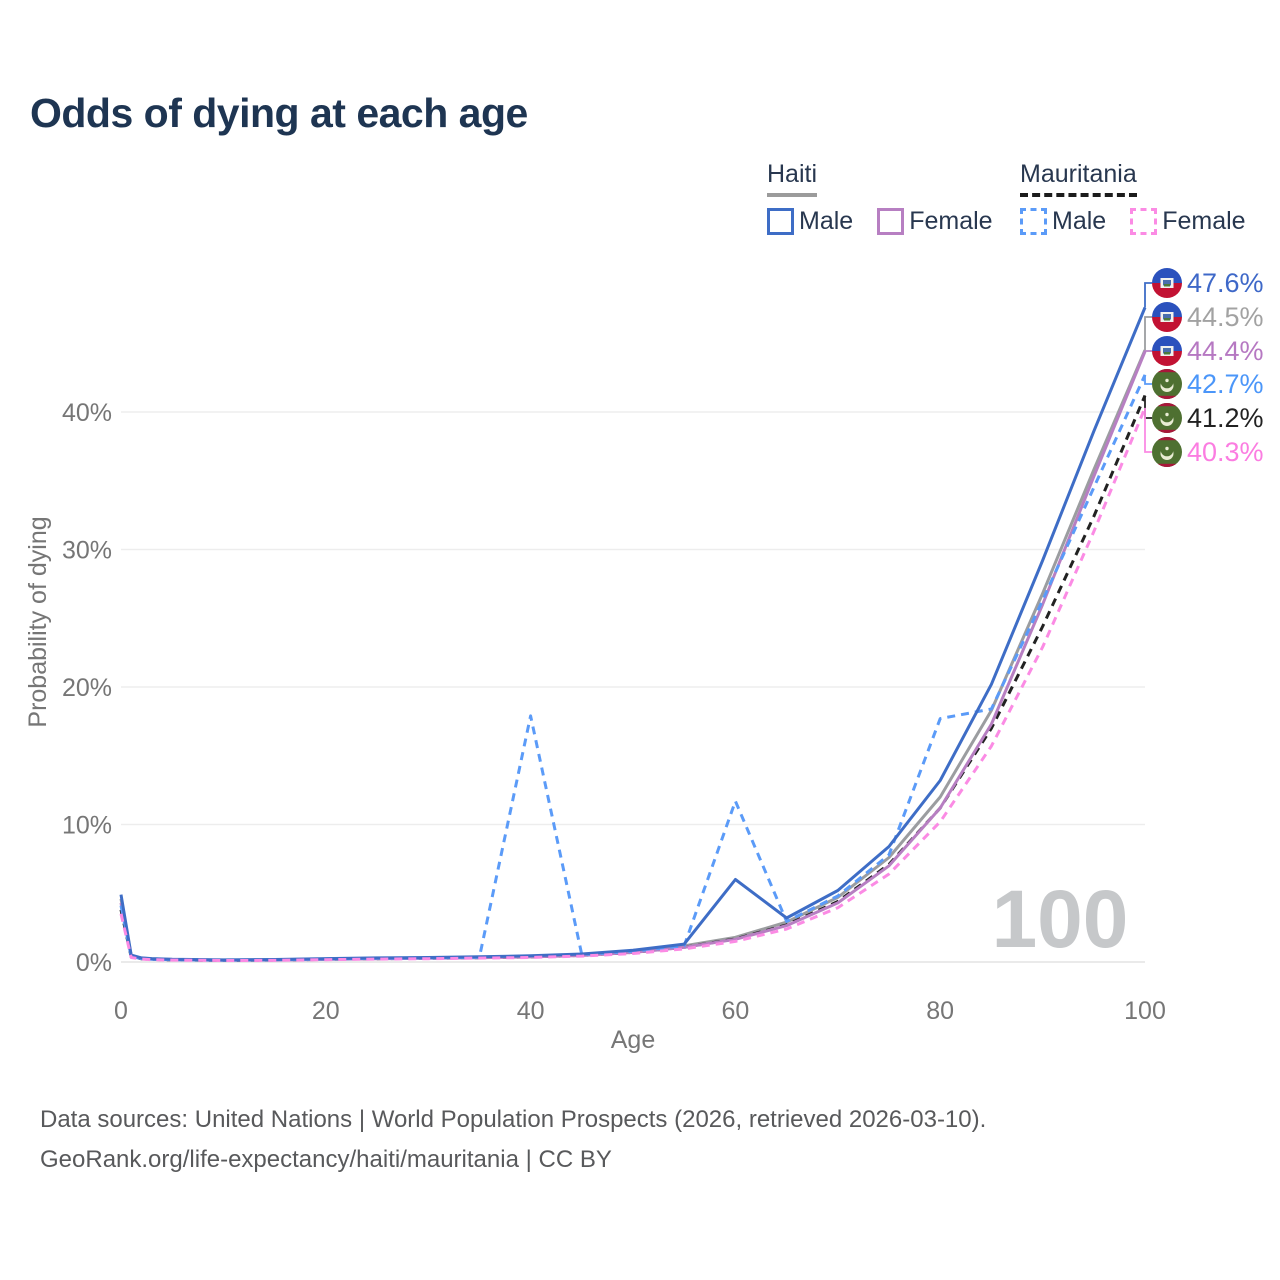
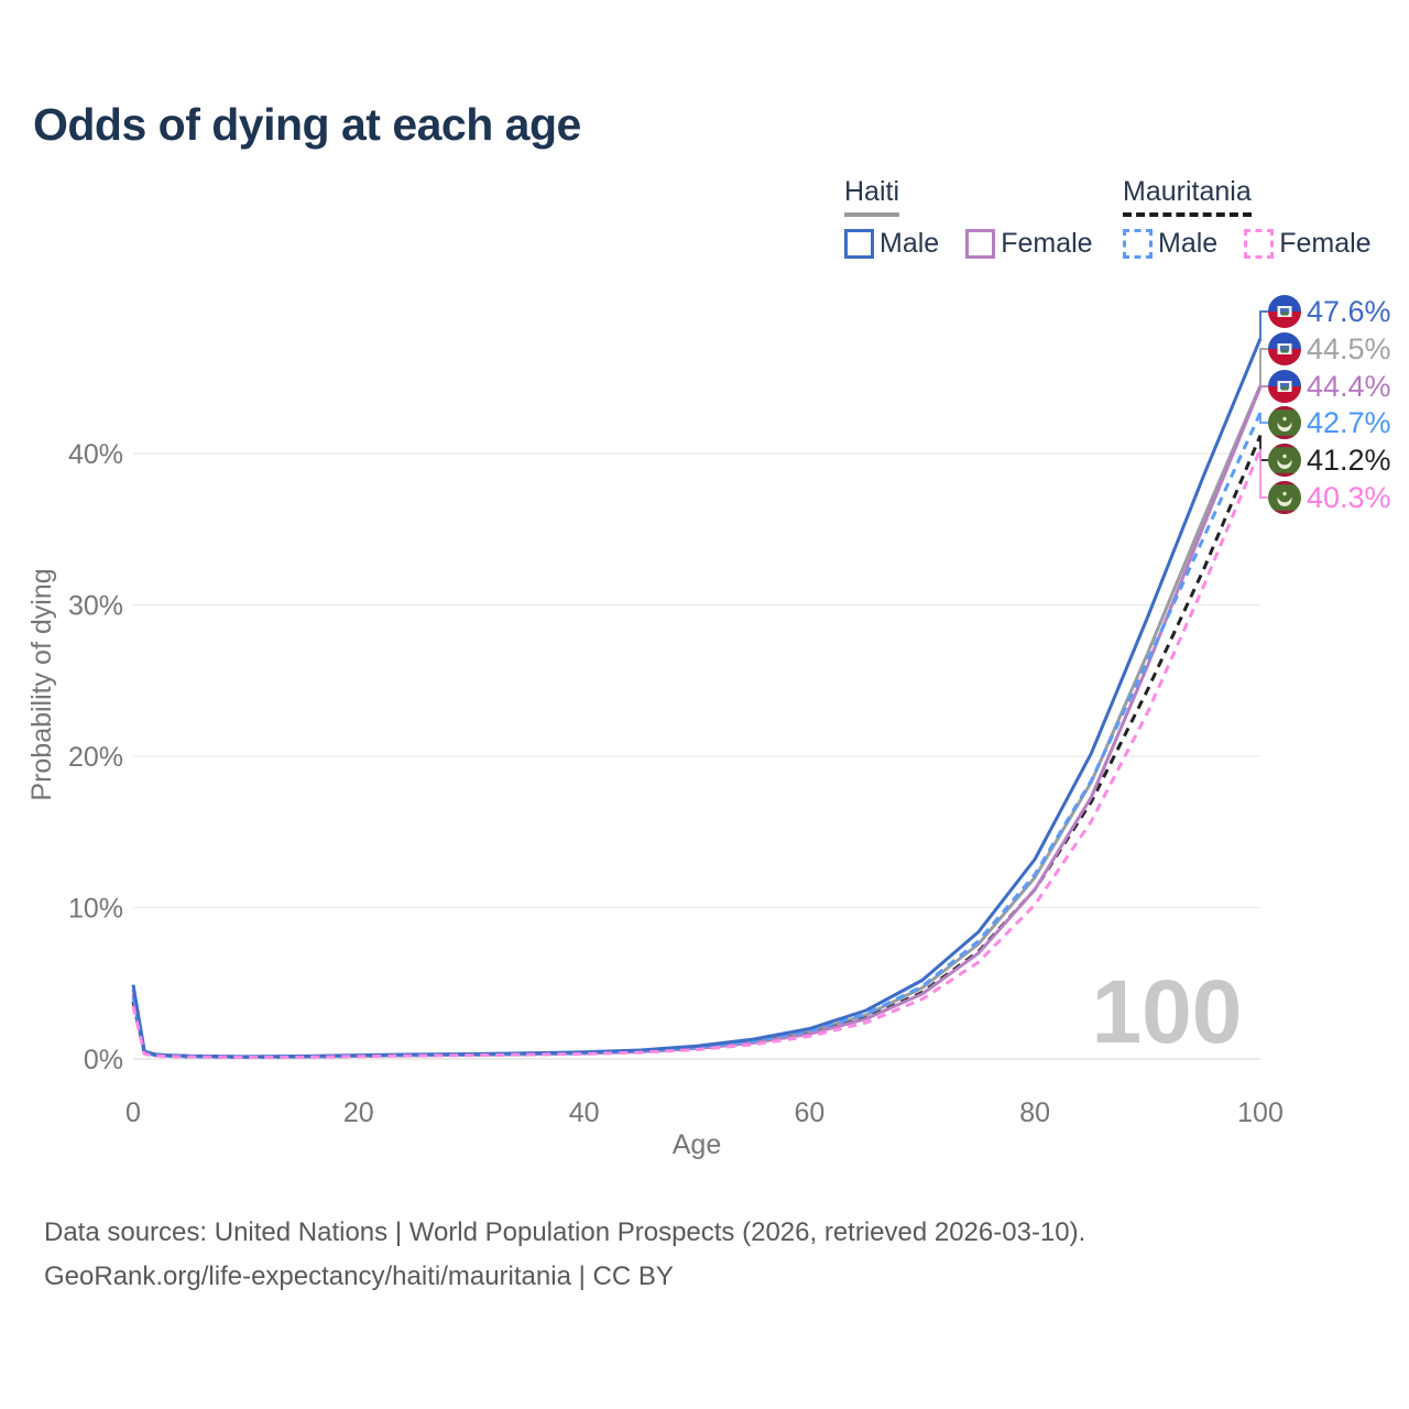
Mauritania Male/40: 17.9% -> 0.4%
Haiti Male/60: 6.0% -> 2.0%
Mauritania Male/60: 11.7% -> 1.9%
Mauritania Male/80: 17.7% -> 12.2%
